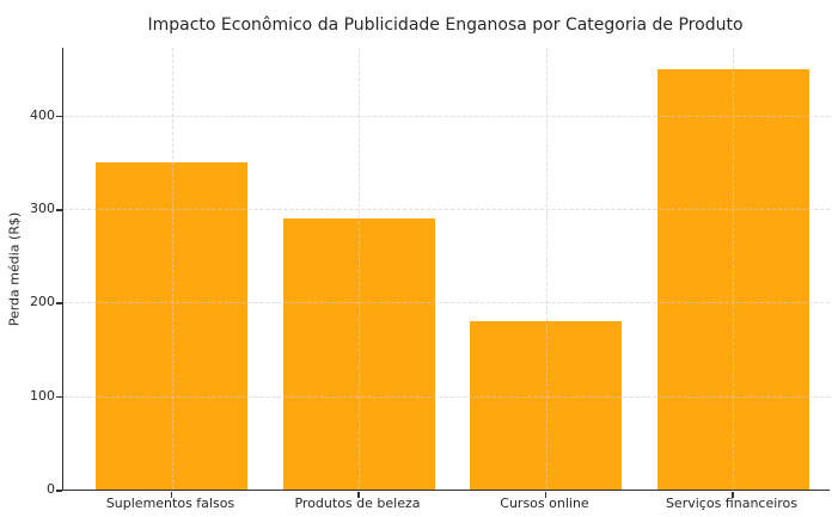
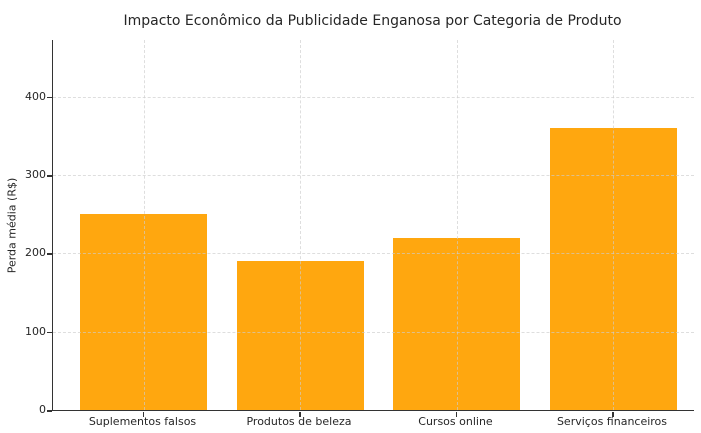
Suplementos falsos: 350 -> 250
Produtos de beleza: 290 -> 190
Cursos online: 180 -> 220
Serviços financeiros: 450 -> 360
